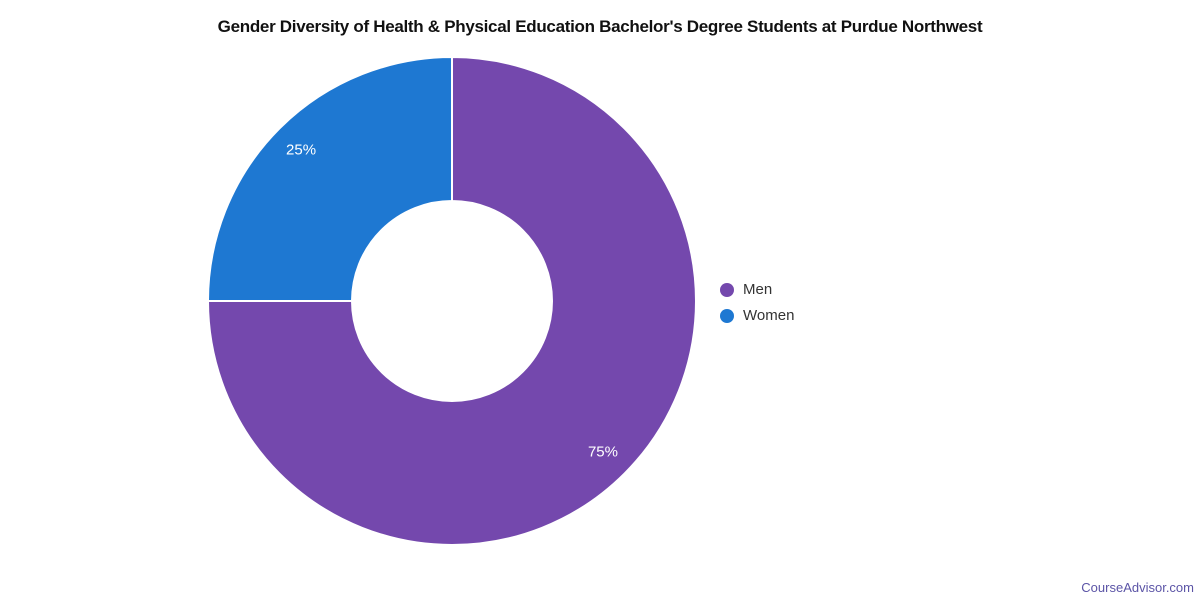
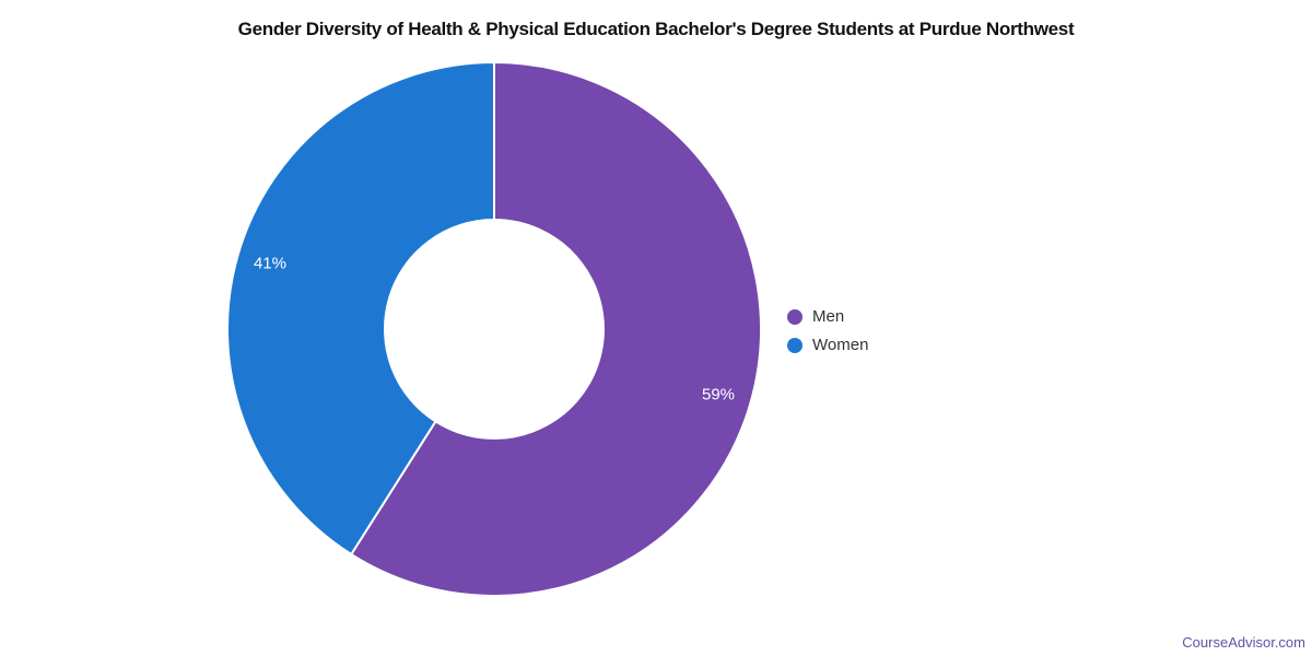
Men: 75% -> 59%
Women: 25% -> 41%
